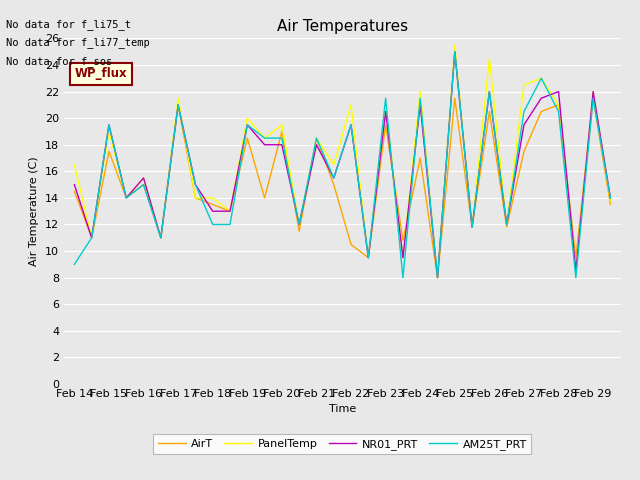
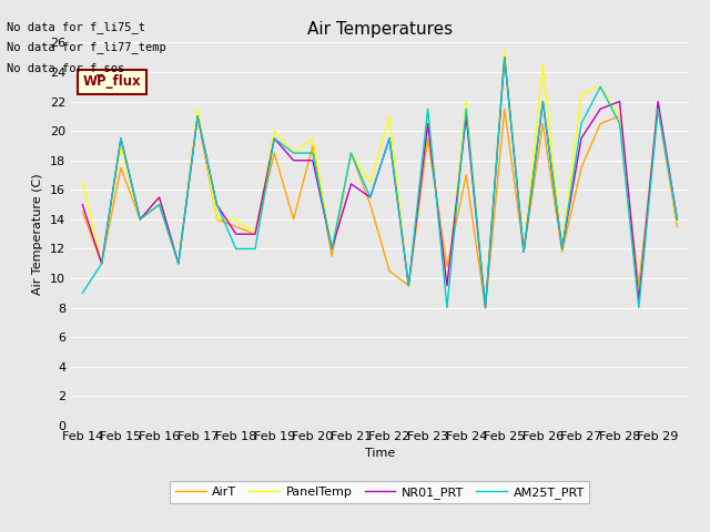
NR01_PRT/Feb 21: 18.0 -> 16.4
